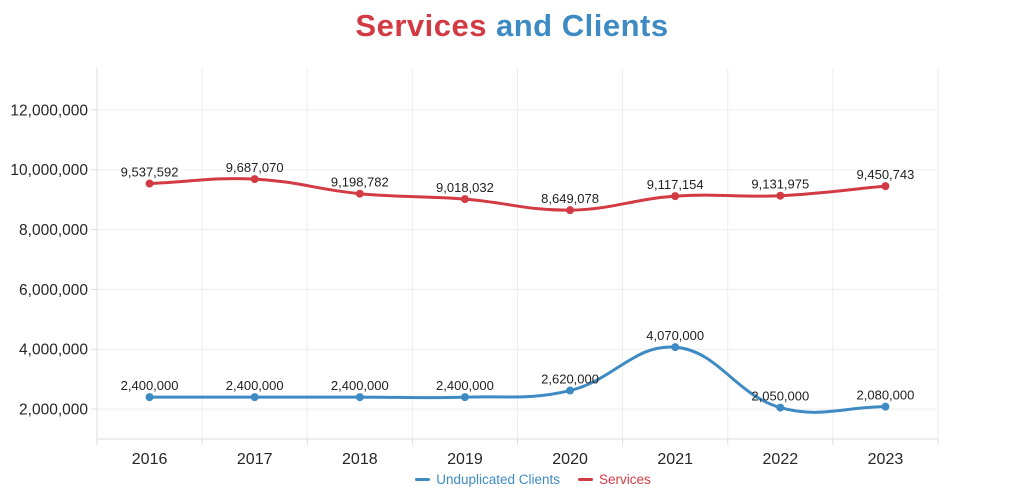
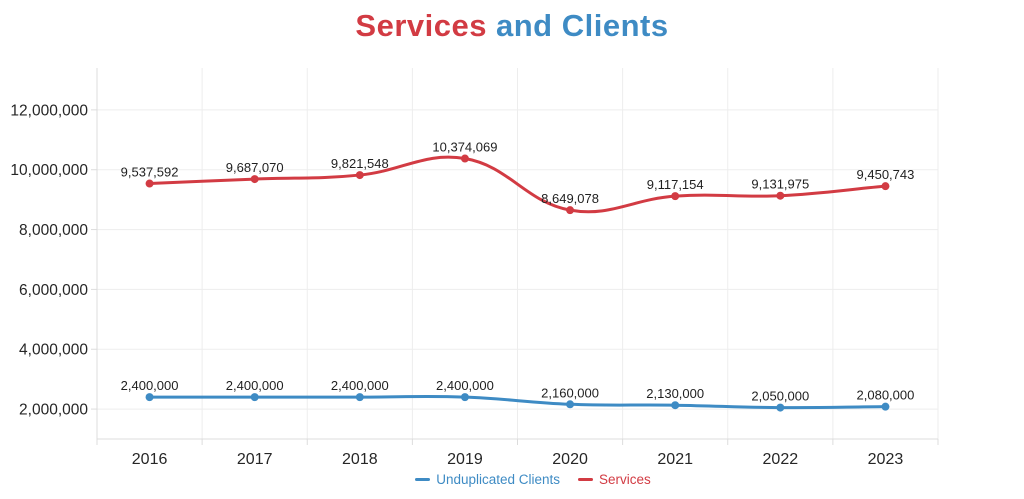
Services/2018: 9,198,782 -> 9,821,548
Services/2019: 9,018,032 -> 10,374,069
Unduplicated Clients/2020: 2,620,000 -> 2,160,000
Unduplicated Clients/2021: 4,070,000 -> 2,130,000
